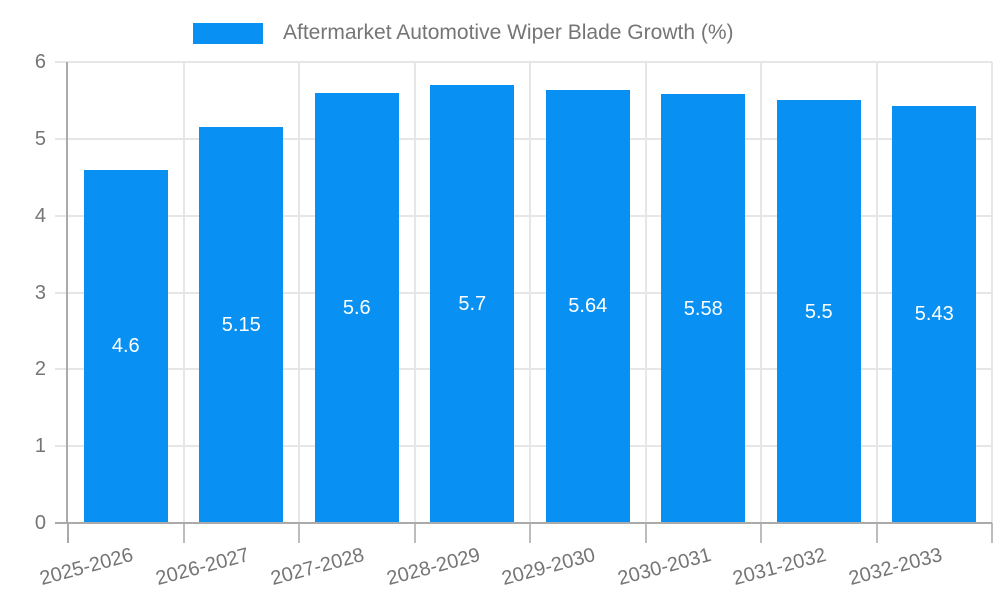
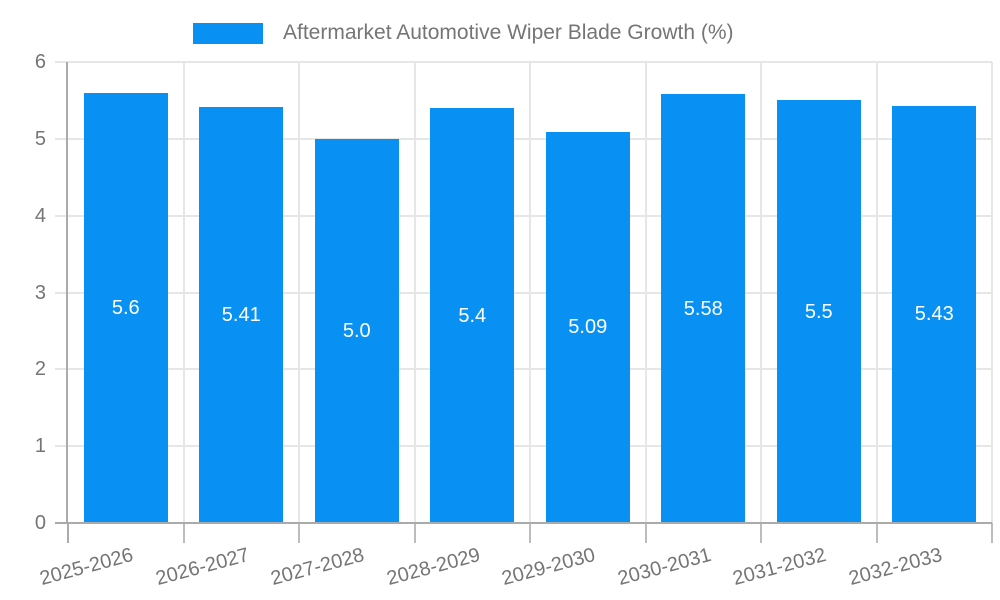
2025-2026: 4.6 -> 5.6
2026-2027: 5.15 -> 5.41
2027-2028: 5.6 -> 5.0
2028-2029: 5.7 -> 5.4
2029-2030: 5.64 -> 5.09
